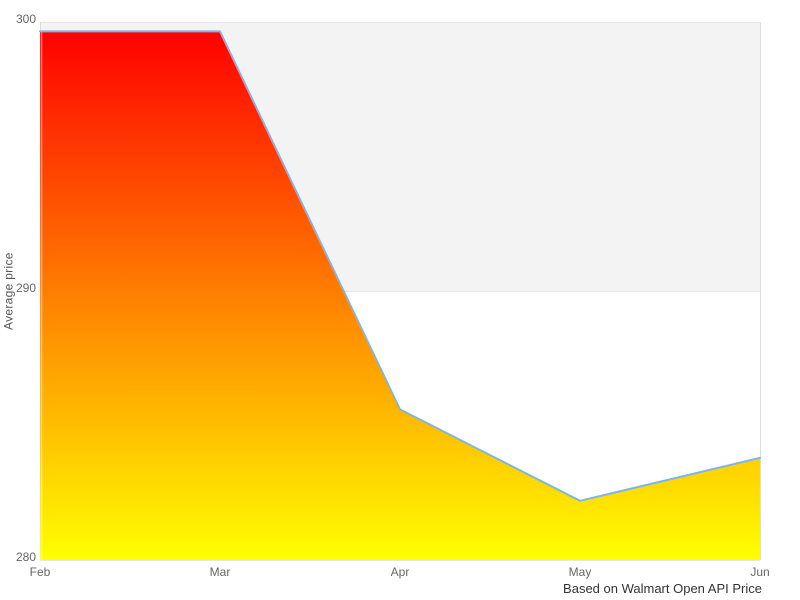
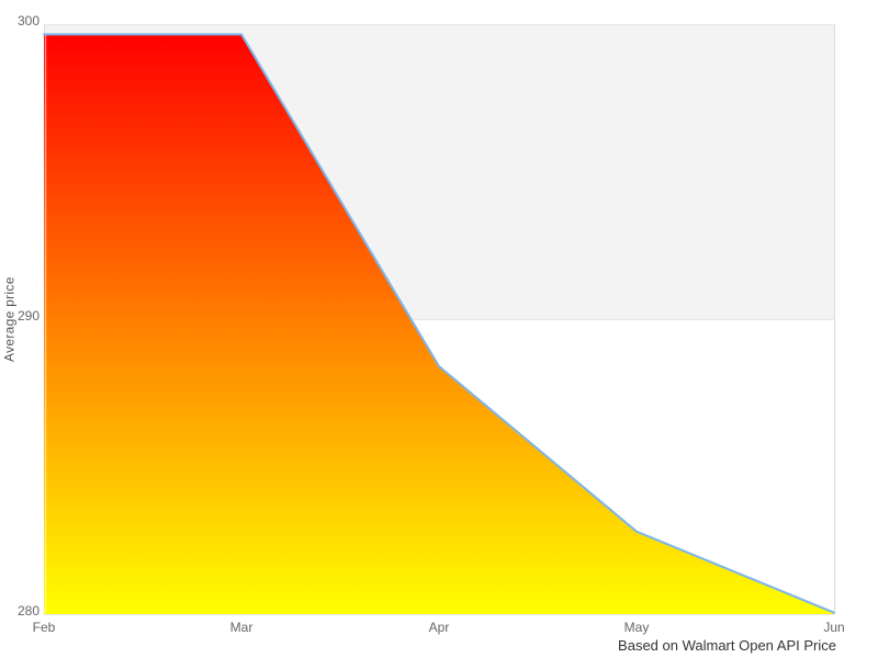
Apr: 285.6 -> 288.4
May: 282.2 -> 282.8
Jun: 283.8 -> 280.1
